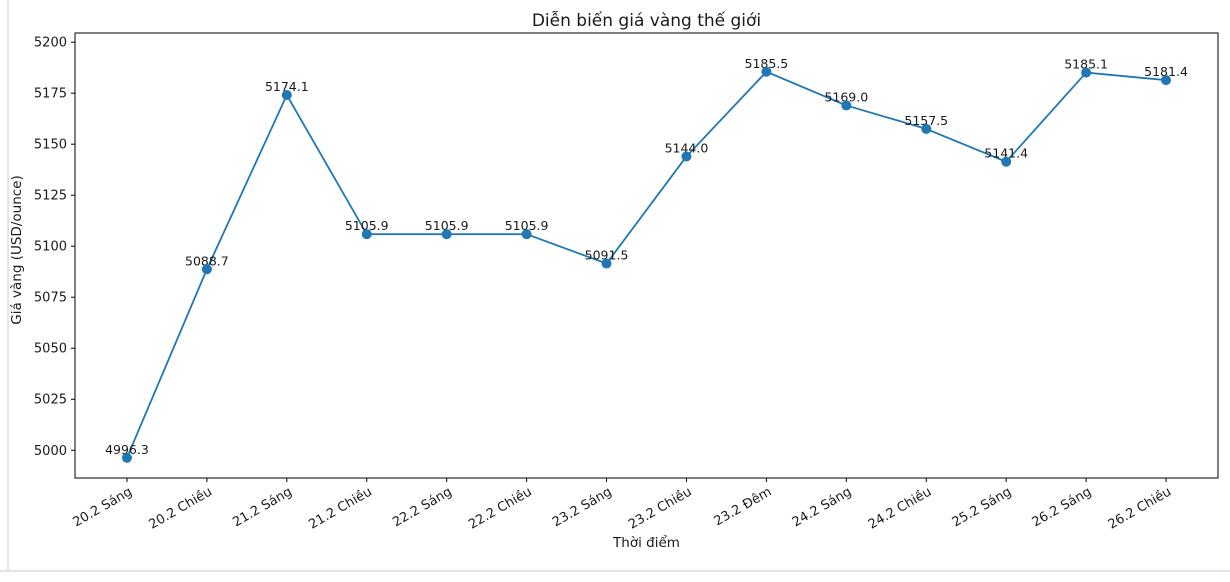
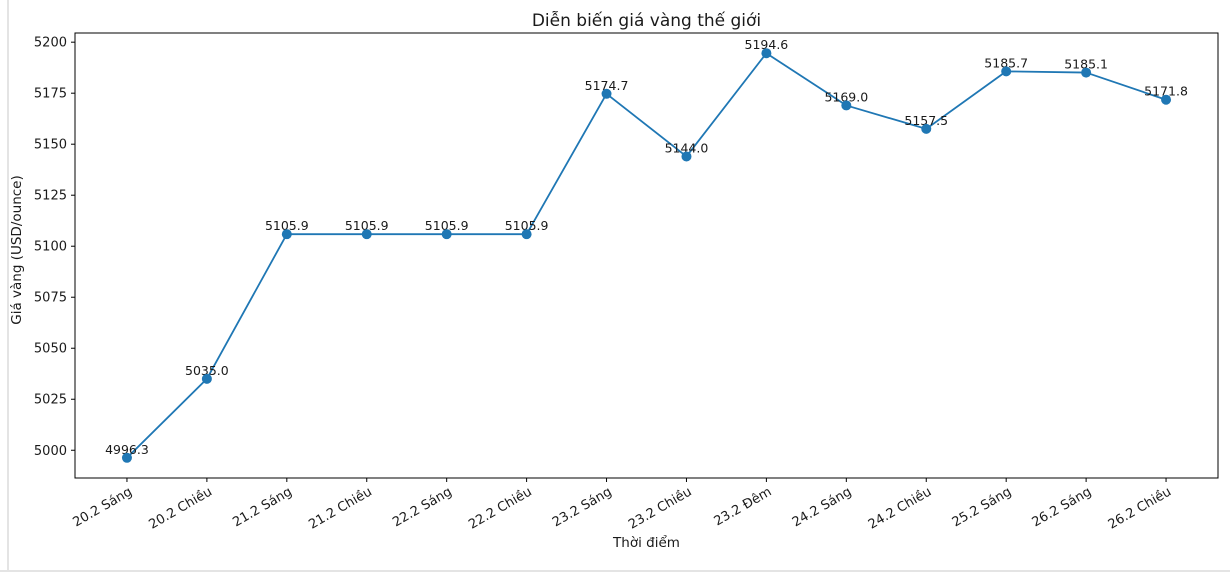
20.2 Chiều: 5088.7 -> 5035.0
21.2 Sáng: 5174.1 -> 5105.9
23.2 Sáng: 5091.5 -> 5174.7
23.2 Đêm: 5185.5 -> 5194.6
25.2 Sáng: 5141.4 -> 5185.7
26.2 Chiều: 5181.4 -> 5171.8
